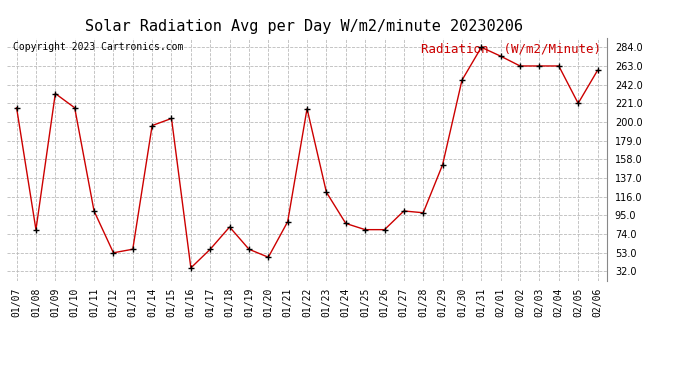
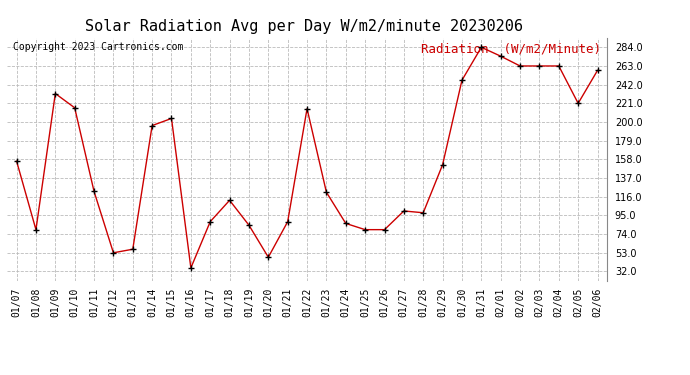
01/07: 216 -> 156
01/11: 100 -> 122
01/17: 57 -> 88
01/18: 82 -> 112
01/19: 57 -> 84
